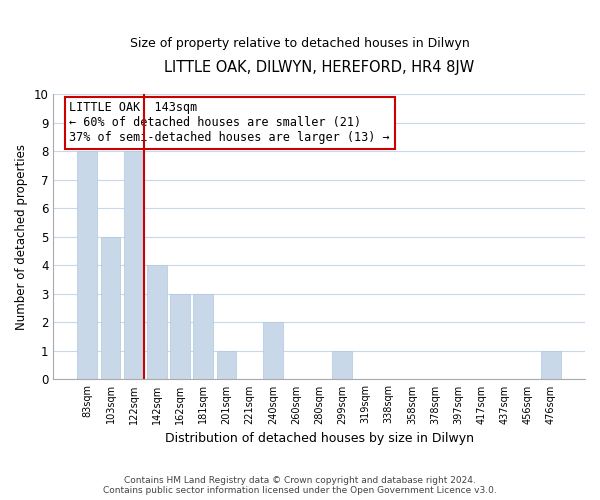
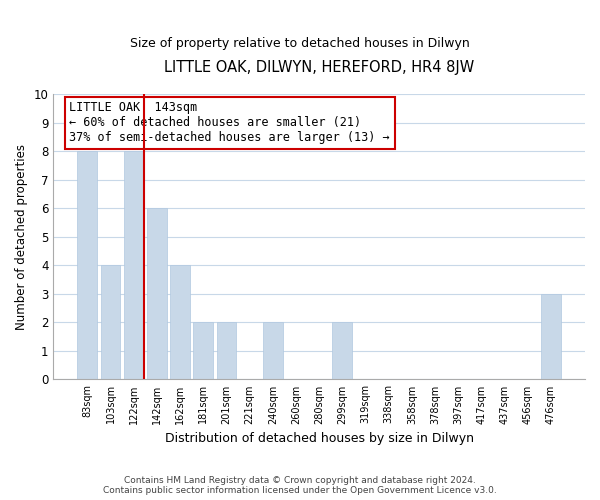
103sqm: 5 -> 4
142sqm: 4 -> 6
162sqm: 3 -> 4
181sqm: 3 -> 2
201sqm: 1 -> 2
299sqm: 1 -> 2
476sqm: 1 -> 3
